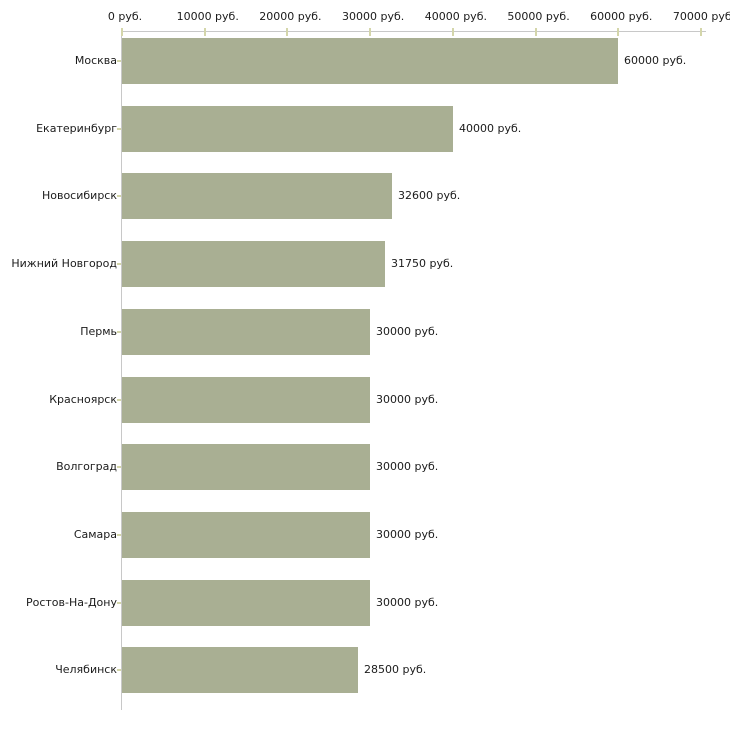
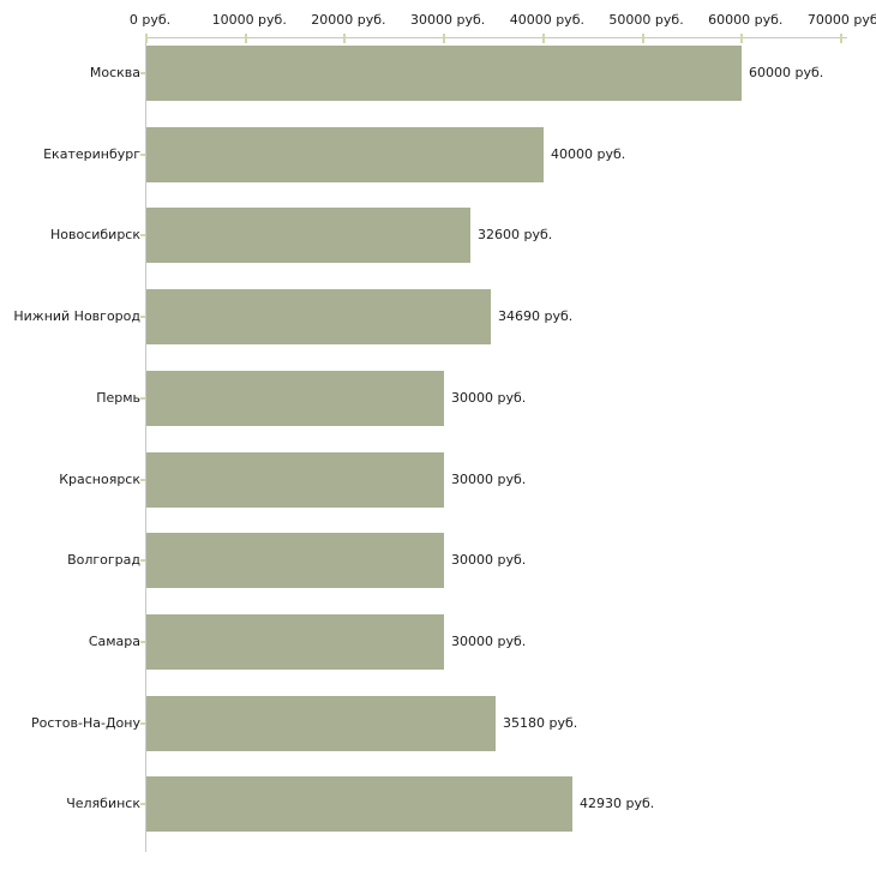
Нижний Новгород: 31750 -> 34690
Ростов-На-Дону: 30000 -> 35180
Челябинск: 28500 -> 42930
